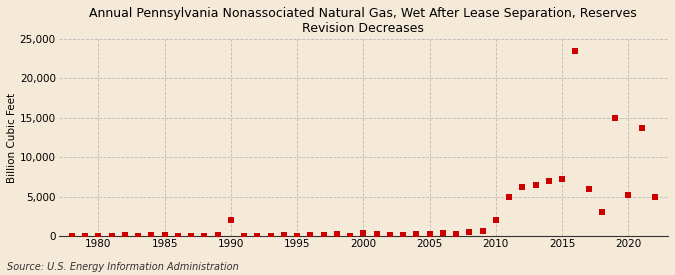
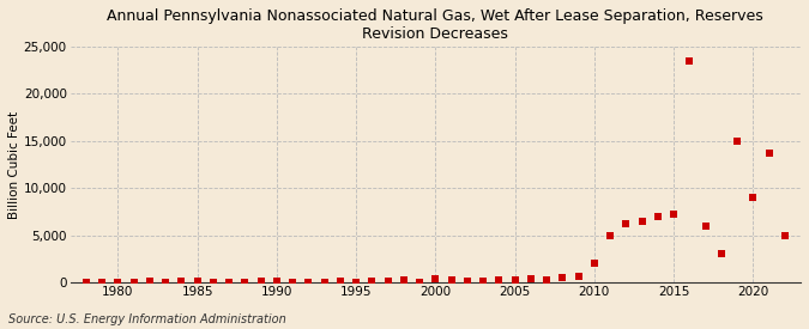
1990: 2,000 -> 100
2020: 5,200 -> 9,000
